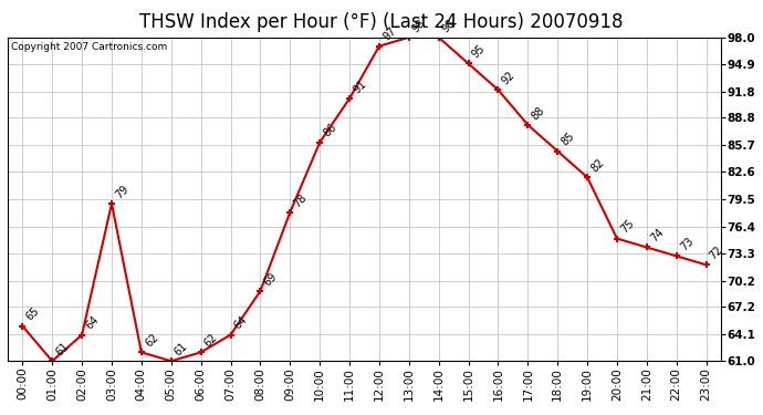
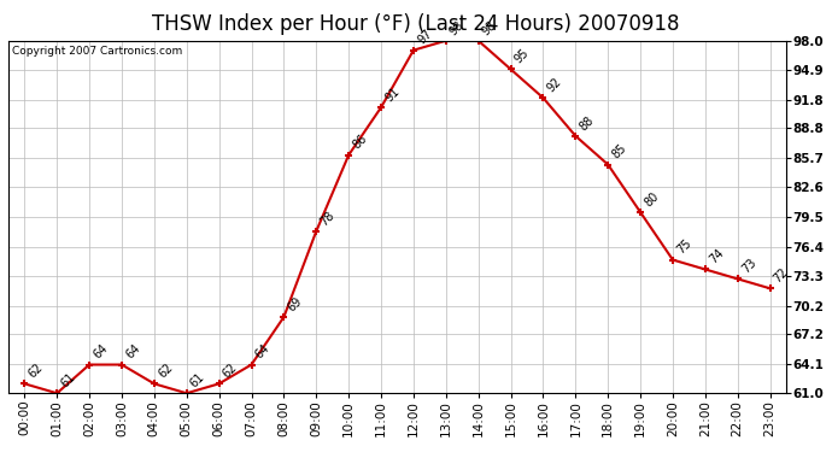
00:00: 65 -> 62
03:00: 79 -> 64
19:00: 82 -> 80
